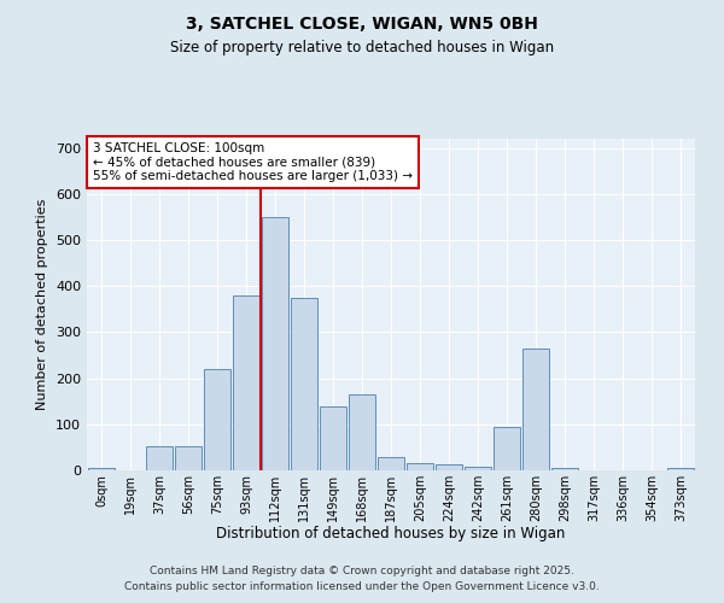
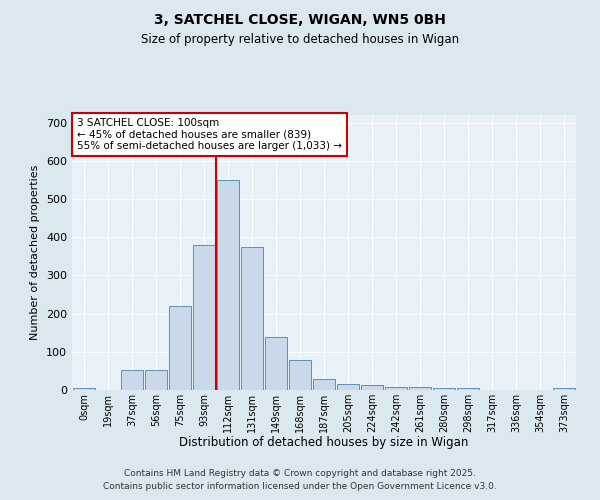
168sqm: 165 -> 78
261sqm: 95 -> 7
280sqm: 265 -> 5
